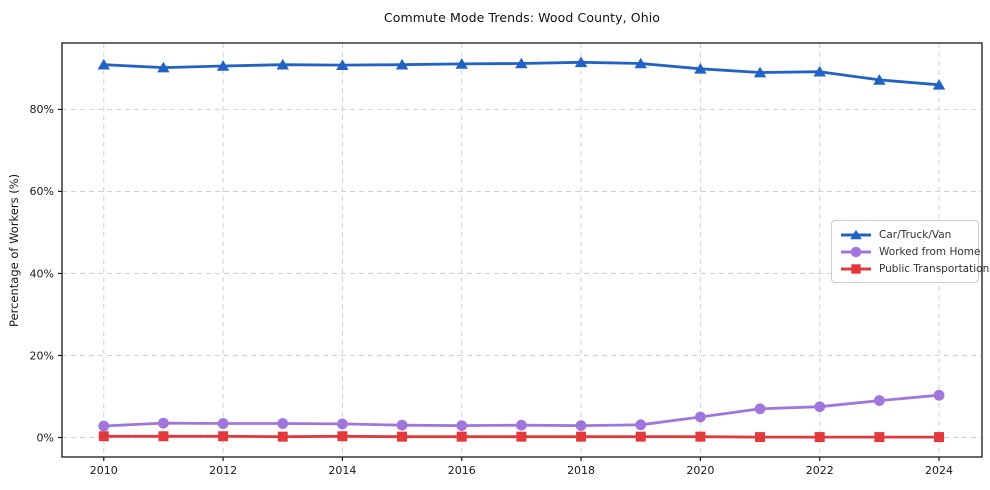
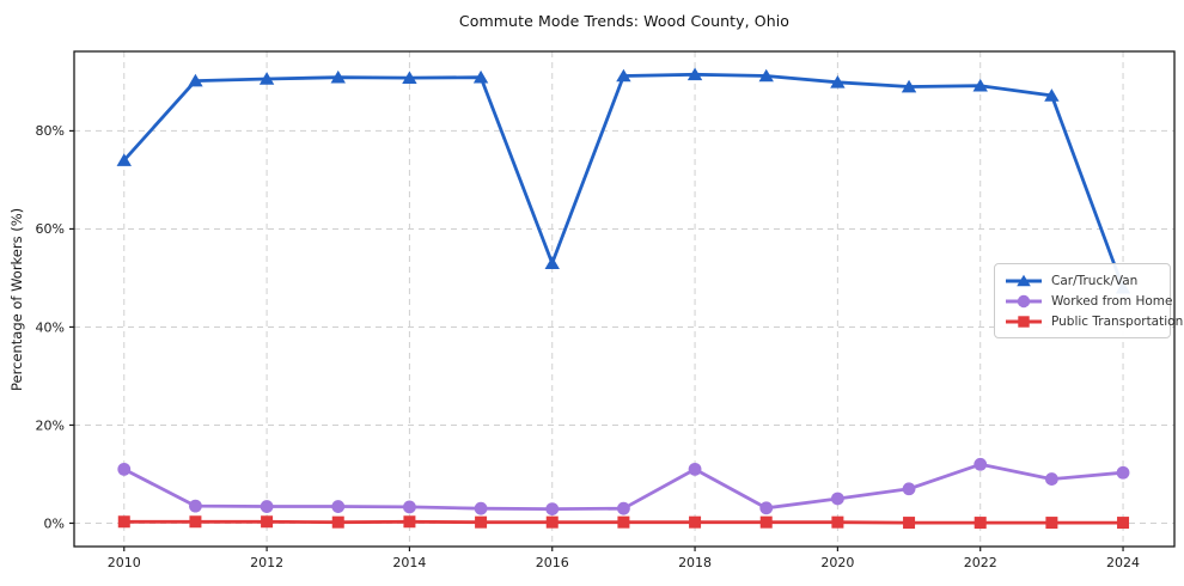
Car/Truck/Van/2010: 91% -> 74%
Worked from Home/2010: 3% -> 11%
Car/Truck/Van/2016: 91% -> 53%
Worked from Home/2018: 3% -> 11%
Worked from Home/2022: 8% -> 12%
Car/Truck/Van/2024: 86% -> 48%
